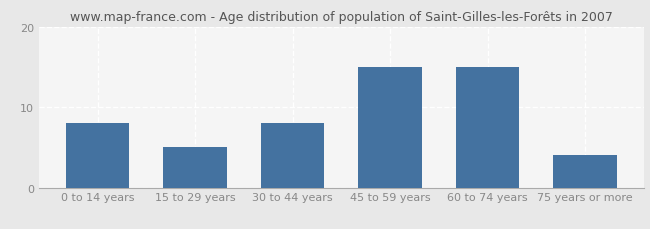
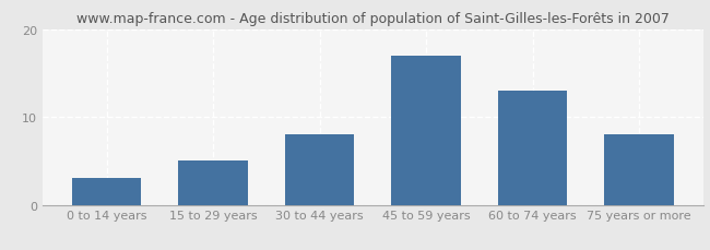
0 to 14 years: 8 -> 3
45 to 59 years: 15 -> 17
60 to 74 years: 15 -> 13
75 years or more: 4 -> 8
